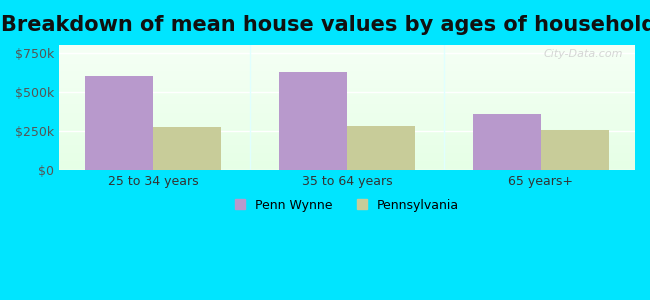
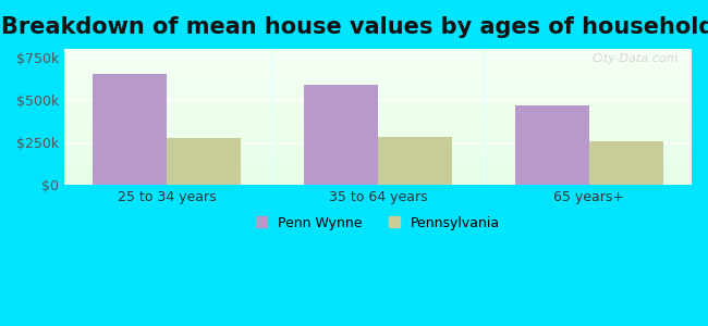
Penn Wynne/25 to 34 years: $600k -> $650k
Penn Wynne/35 to 64 years: $630k -> $590k
Penn Wynne/65 years+: $360k -> $470k
